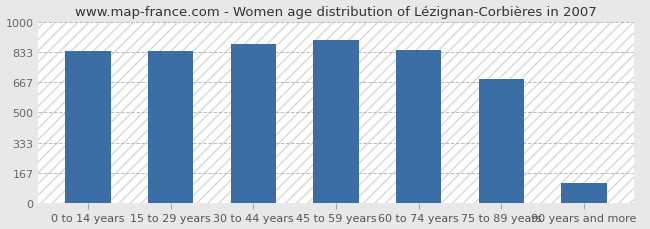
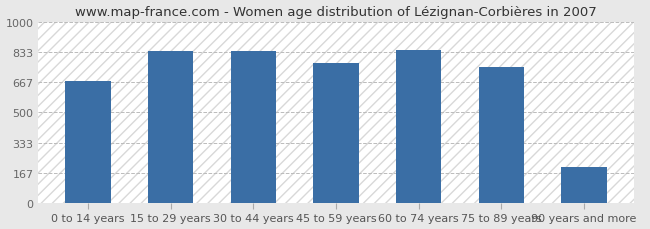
0 to 14 years: 840 -> 670
30 to 44 years: 880 -> 840
45 to 59 years: 900 -> 770
75 to 89 years: 680 -> 750
90 years and more: 110 -> 200
